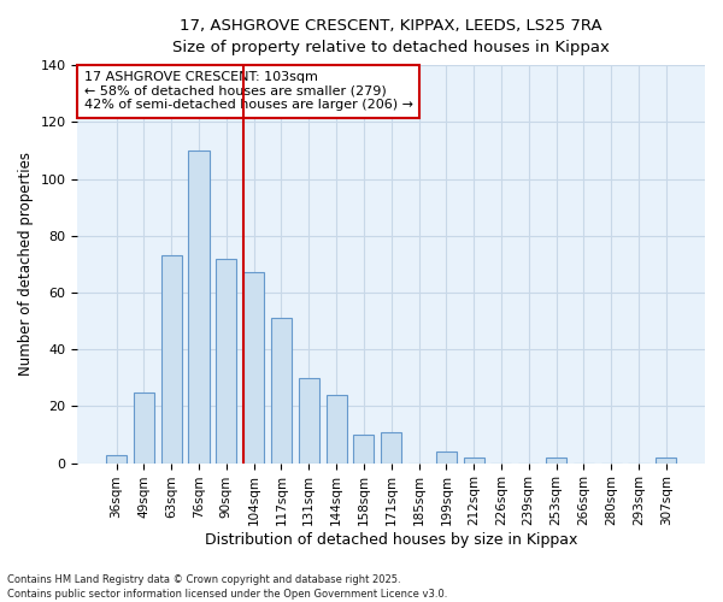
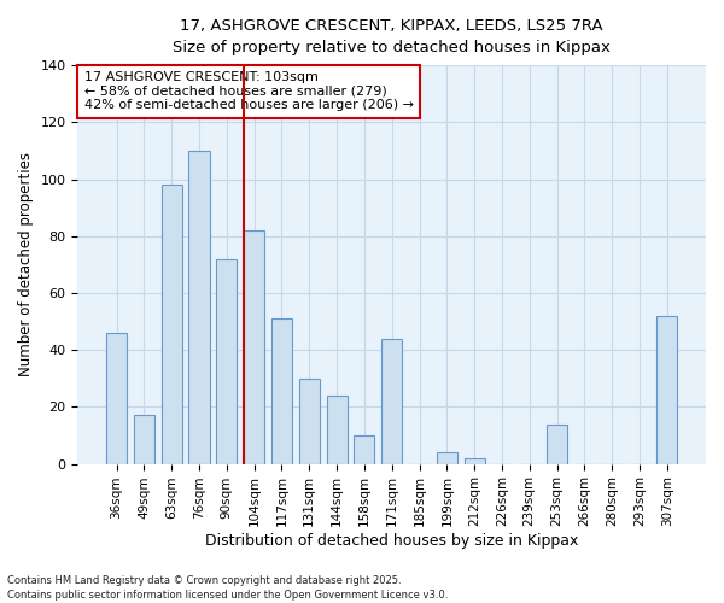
36sqm: 3 -> 46
49sqm: 25 -> 17
63sqm: 73 -> 98
104sqm: 67 -> 82
171sqm: 11 -> 44
253sqm: 2 -> 14
307sqm: 2 -> 52
